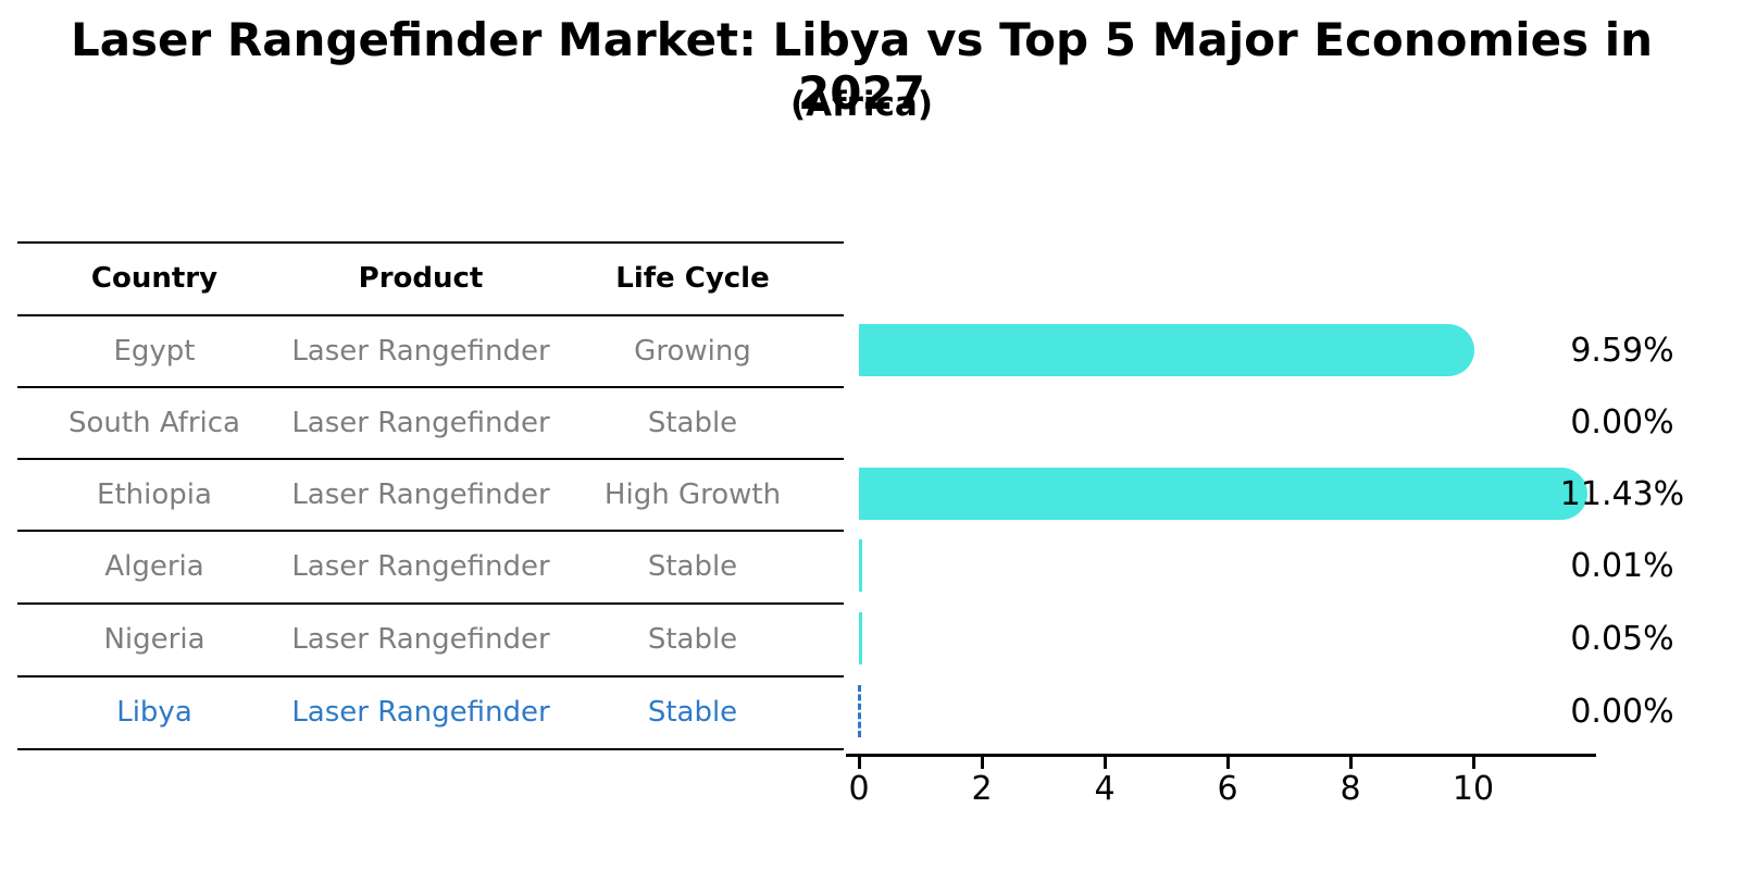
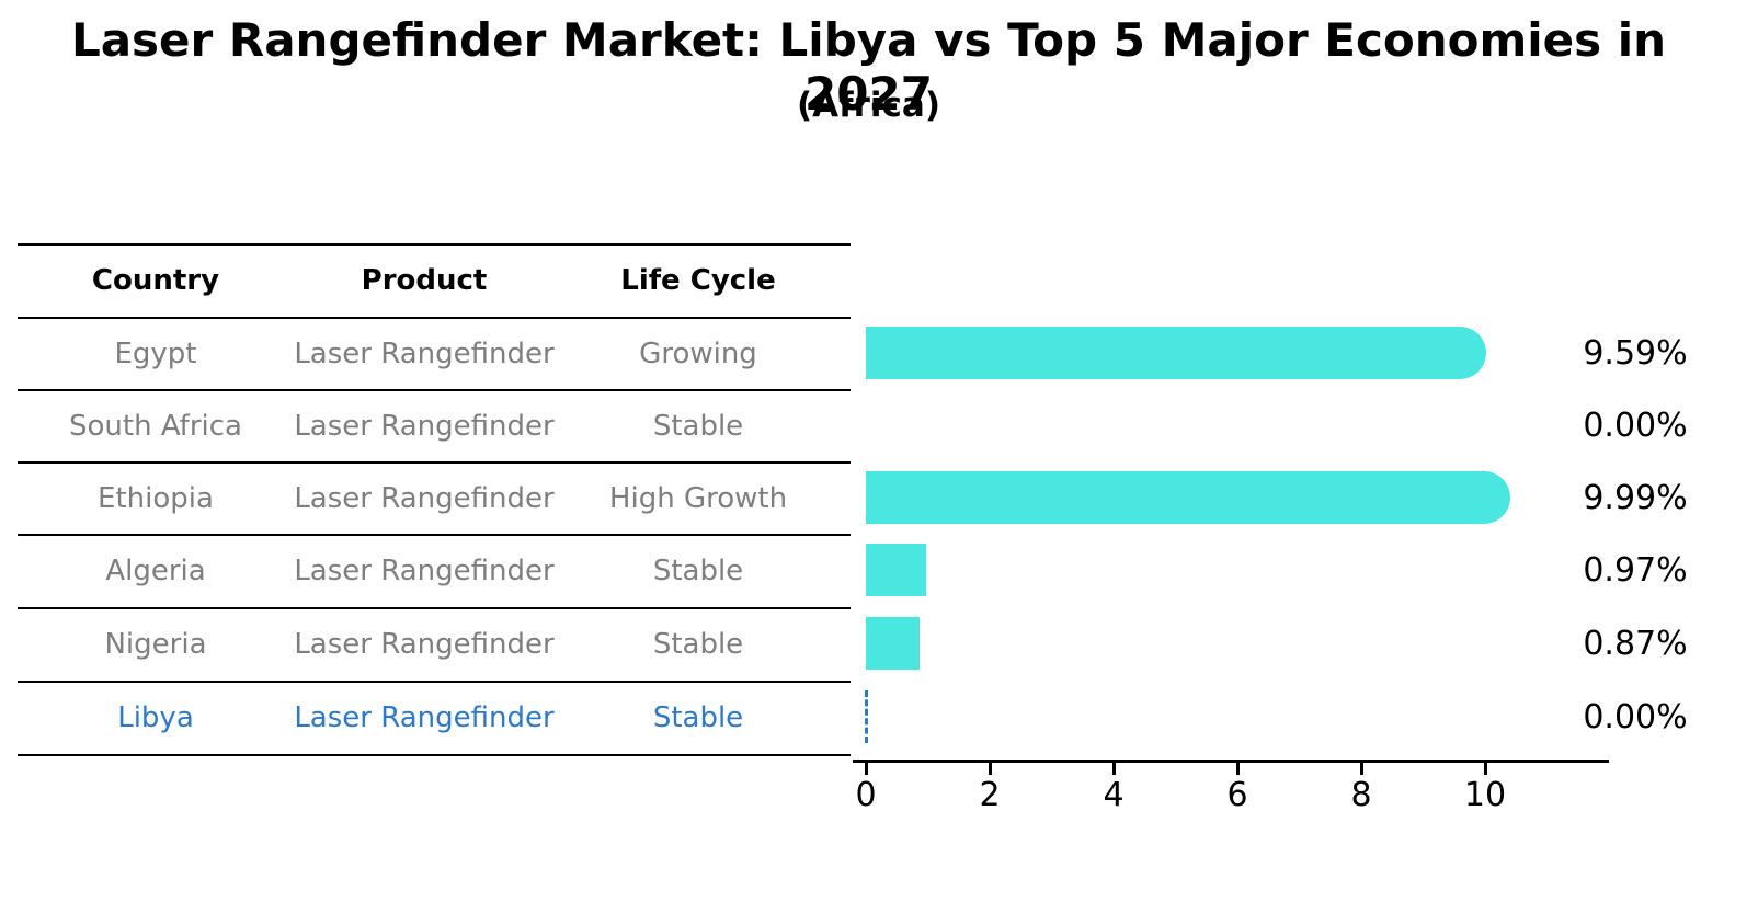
Ethiopia: 11.43% -> 9.99%
Algeria: 0.01% -> 0.97%
Nigeria: 0.05% -> 0.87%
